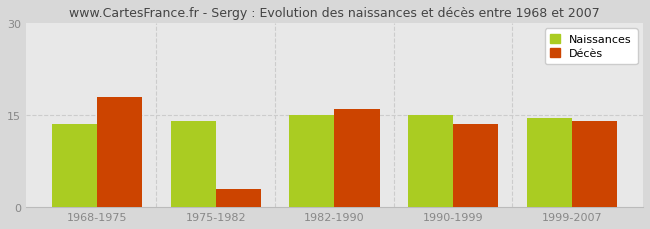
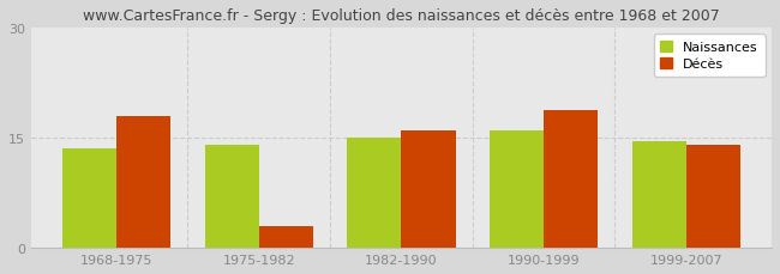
Naissances/1990-1999: 15.0 -> 16.0
Décès/1990-1999: 13.5 -> 18.8
